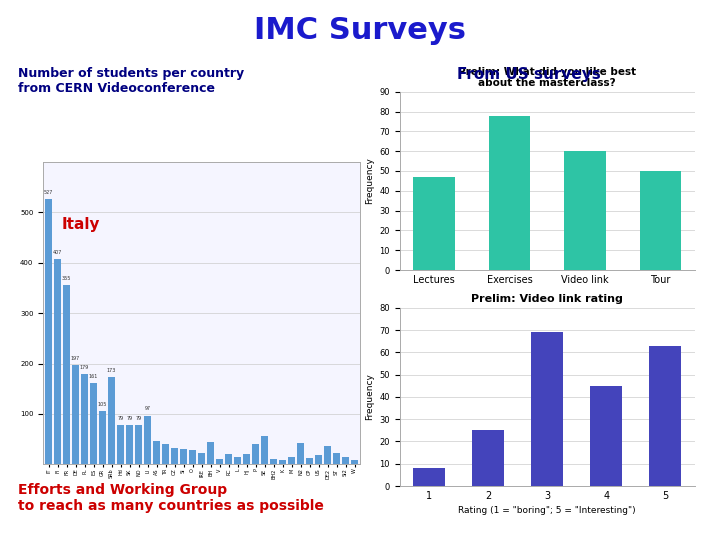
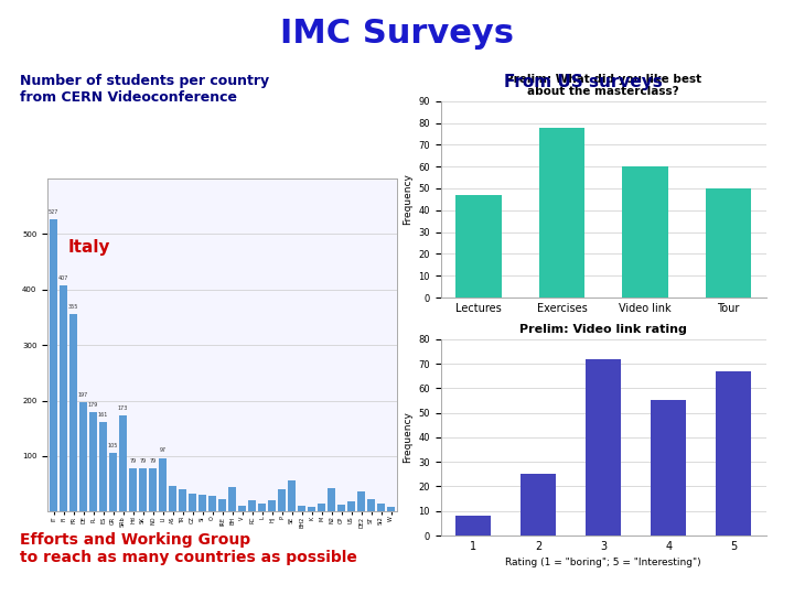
Prelim: Video link rating/3: 69 -> 72
Prelim: Video link rating/4: 45 -> 55
Prelim: Video link rating/5: 63 -> 67
